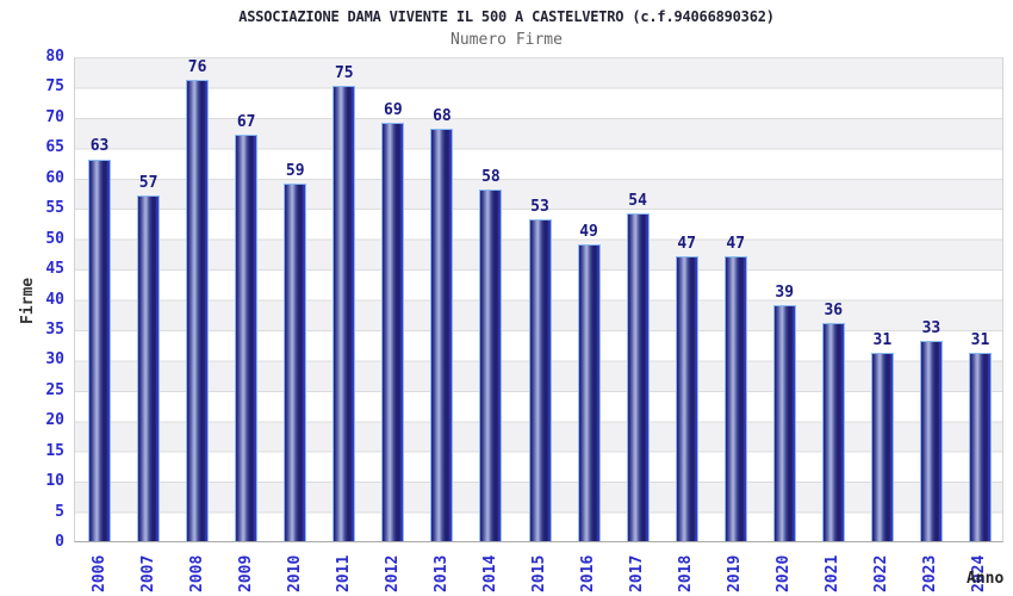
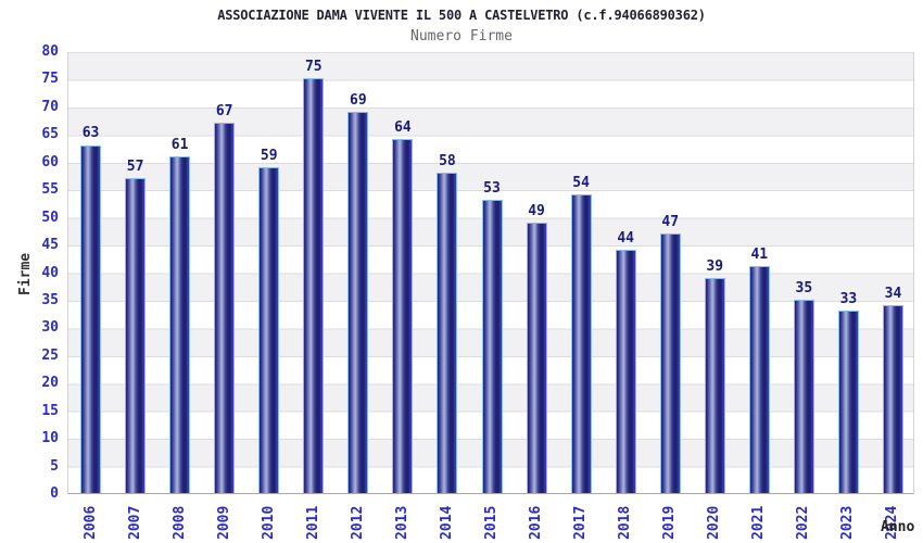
2008: 76 -> 61
2013: 68 -> 64
2018: 47 -> 44
2021: 36 -> 41
2022: 31 -> 35
2024: 31 -> 34
